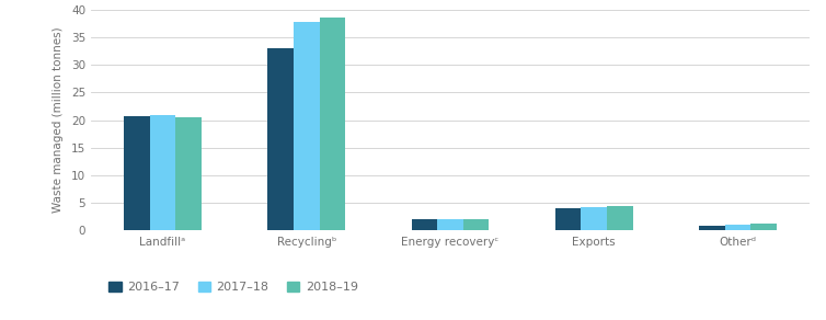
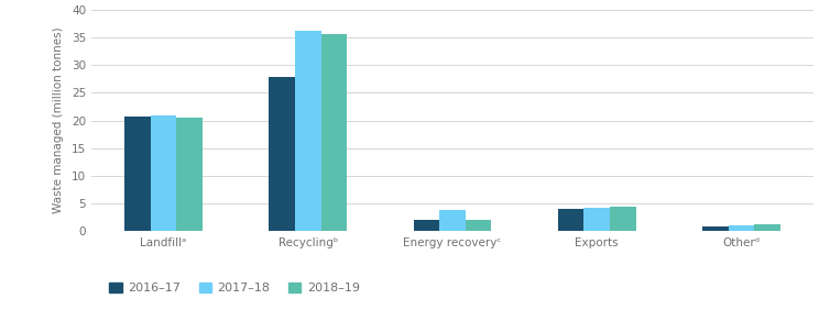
2016–17/Recyclingᵇ: 33.1 -> 27.8
2017–18/Recyclingᵇ: 37.7 -> 36.2
2018–19/Recyclingᵇ: 38.5 -> 35.6
2017–18/Energy recoveryᶜ: 2.1 -> 3.8
